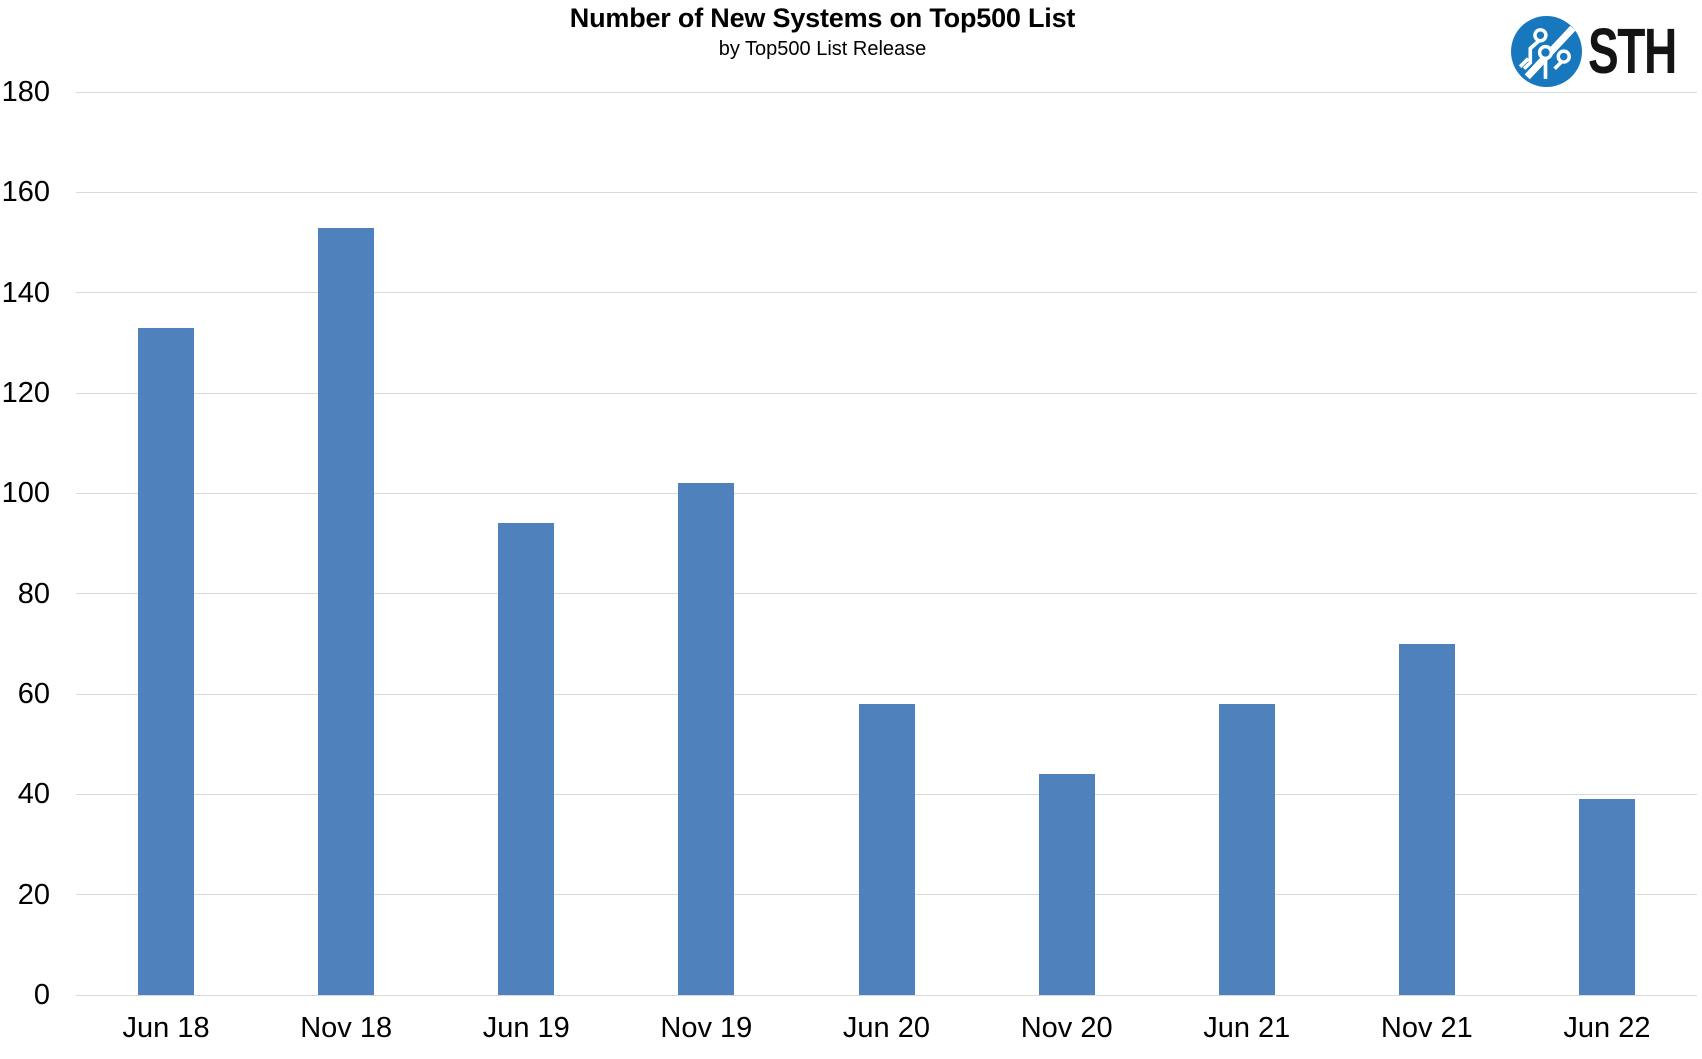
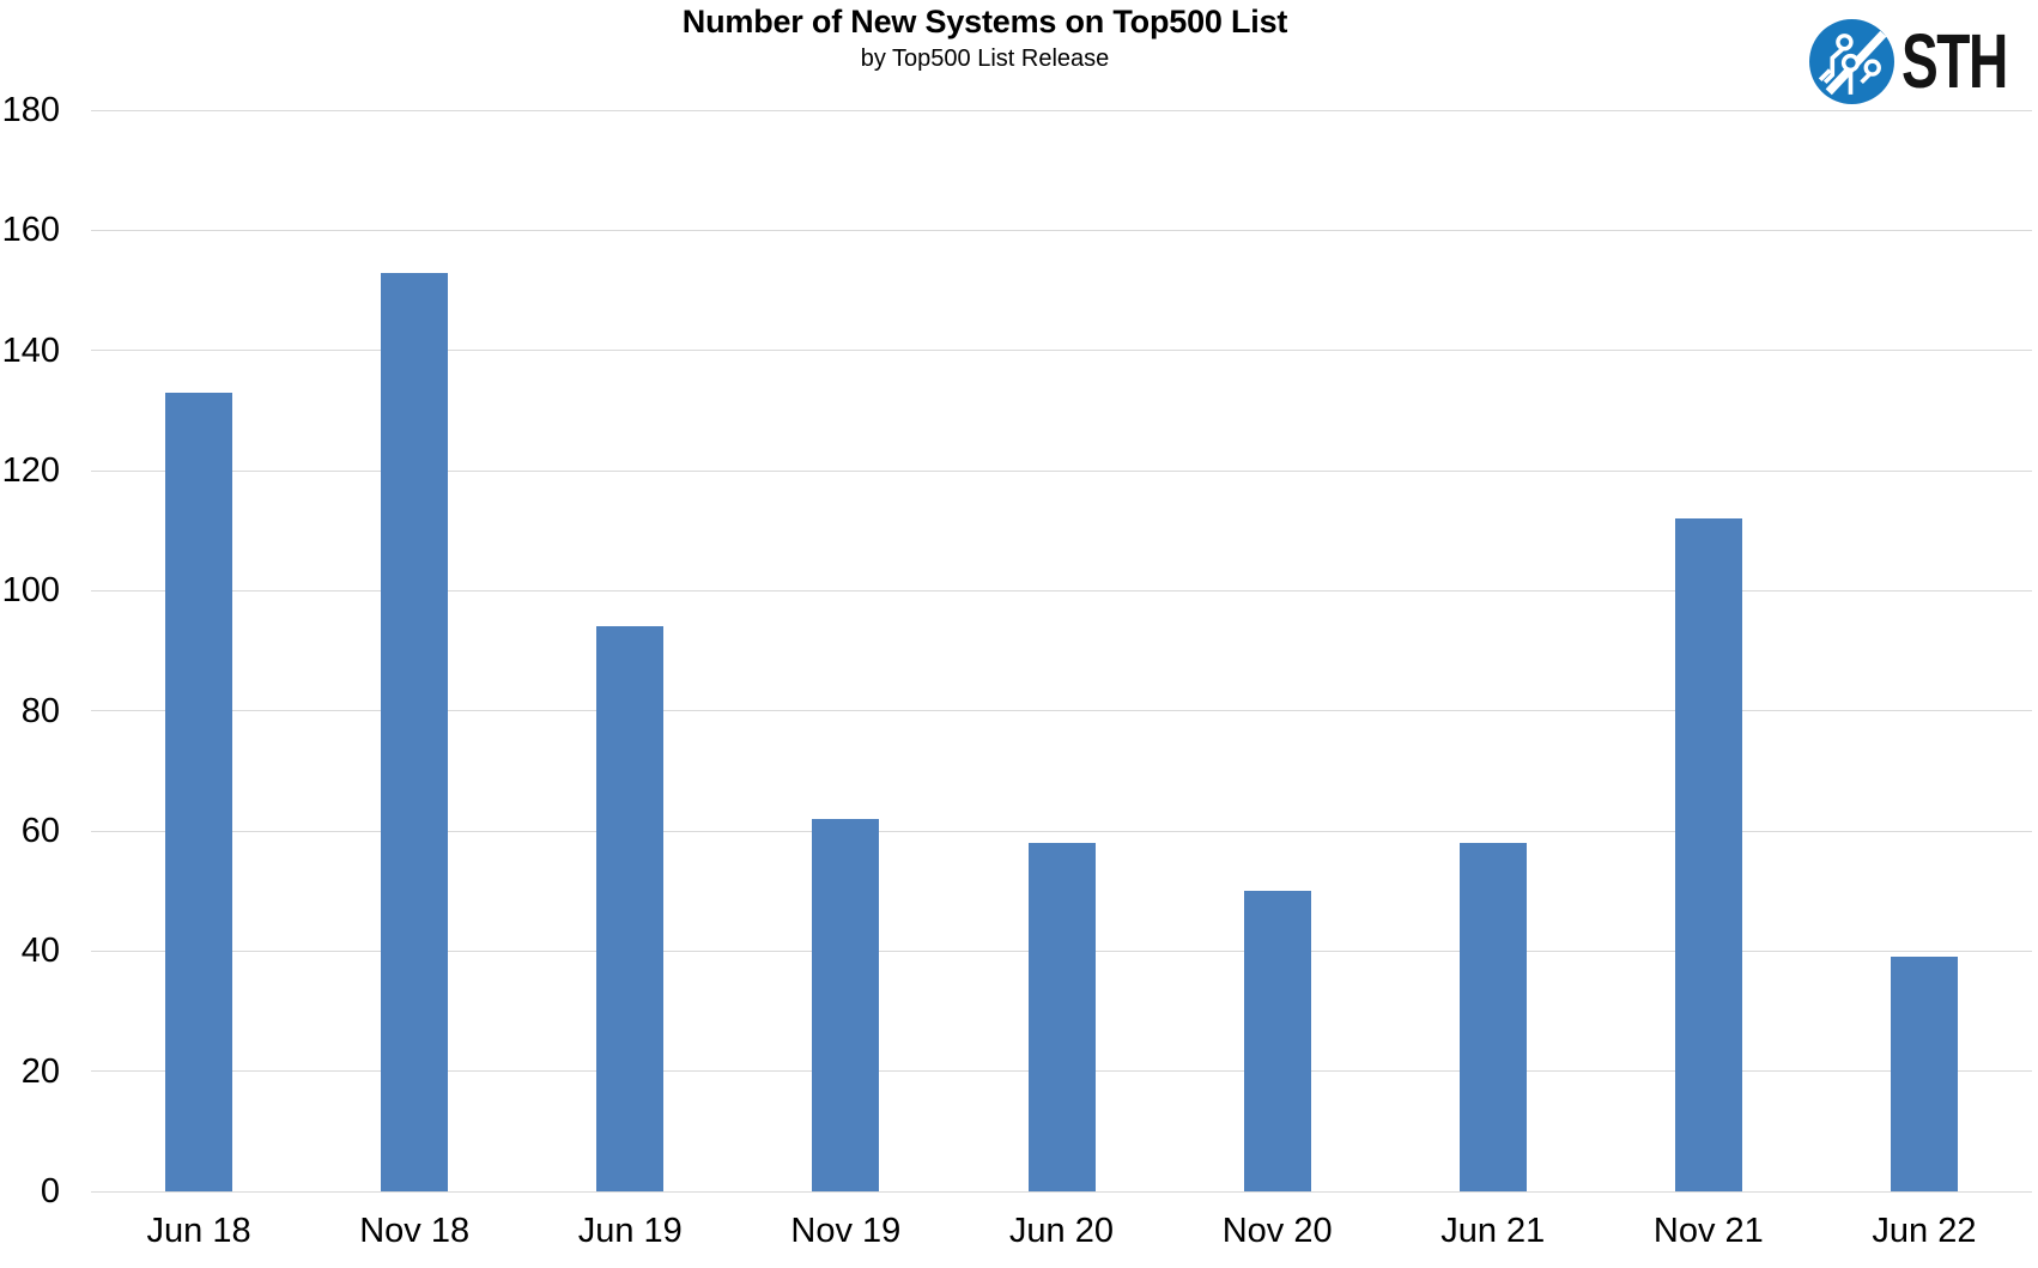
Nov 19: 102 -> 62
Nov 20: 44 -> 50
Nov 21: 70 -> 112
